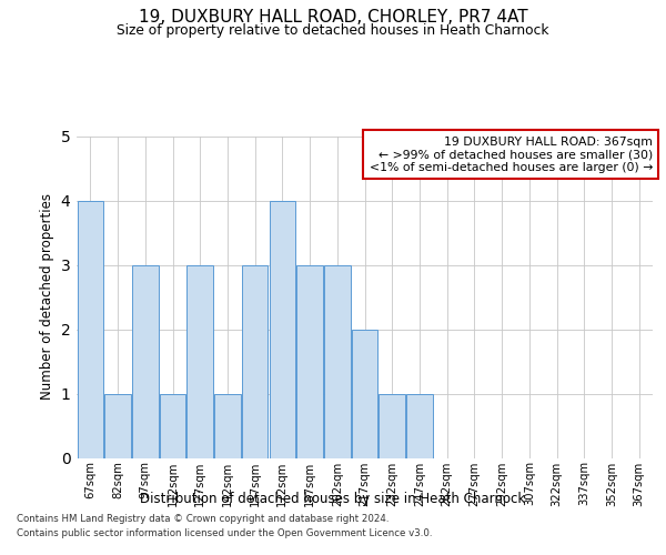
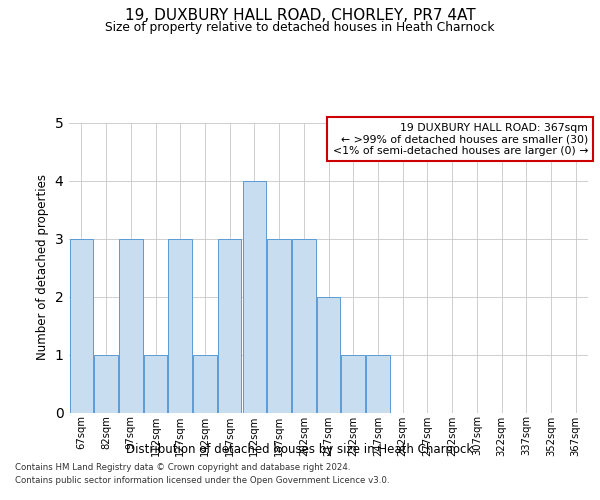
67sqm: 4 -> 3
